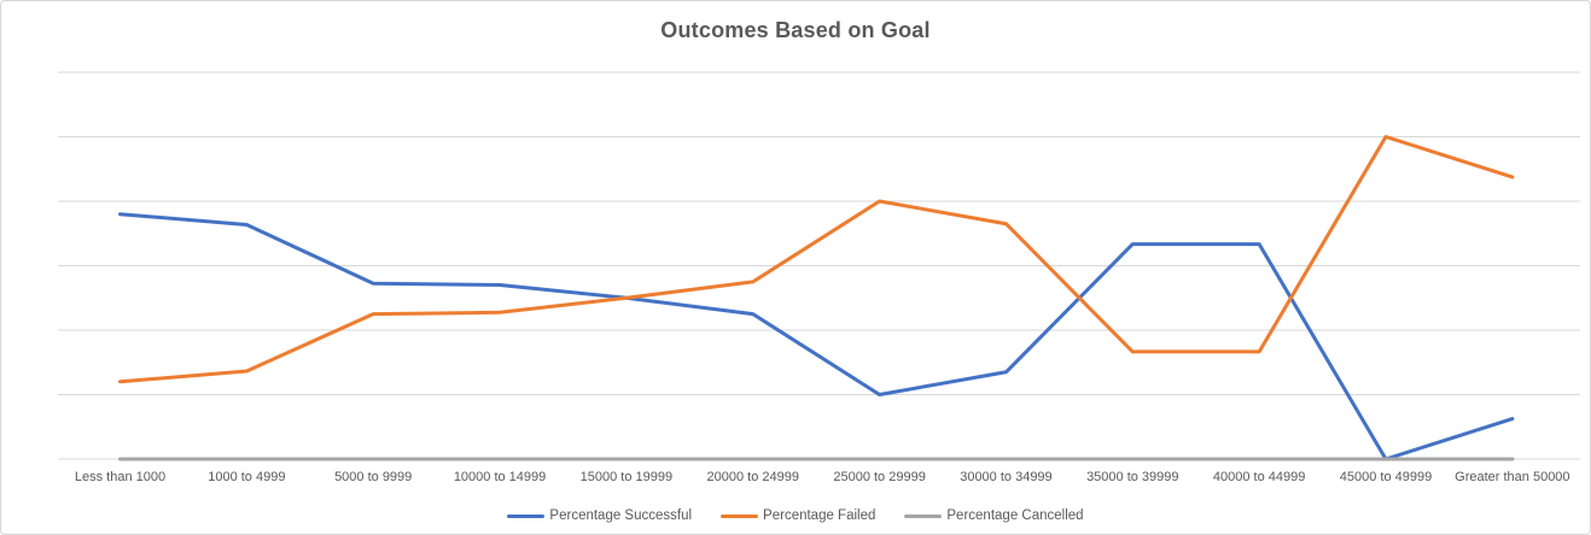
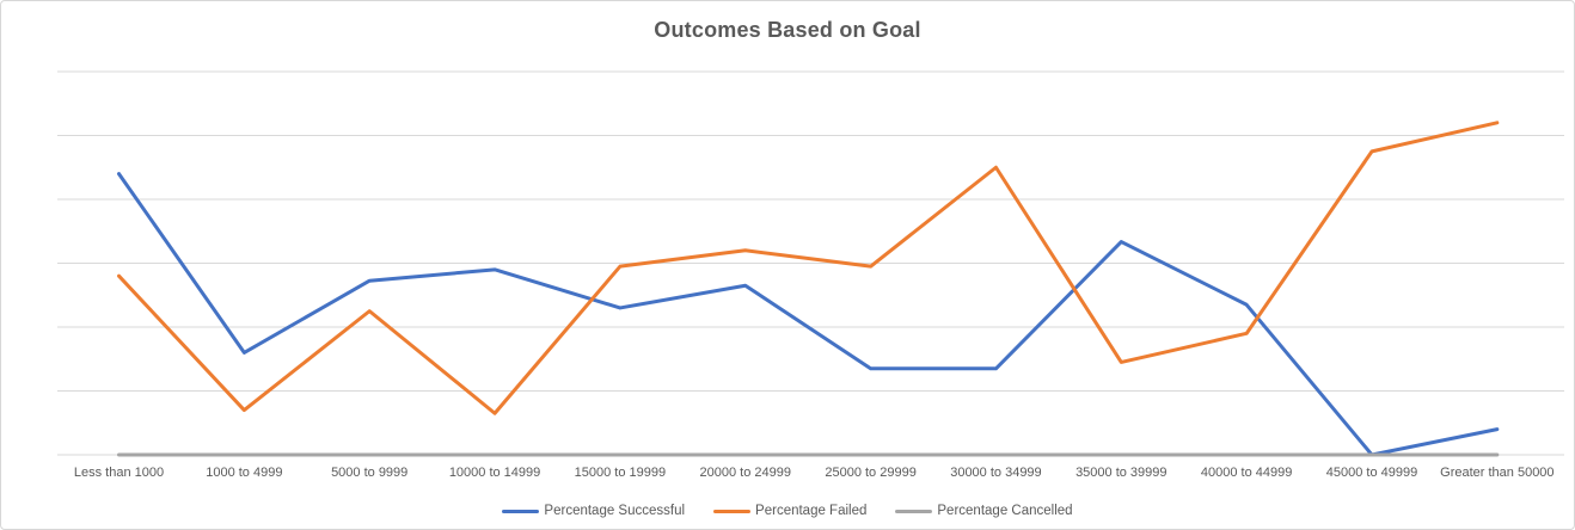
Percentage Successful/Less than 1000: 76% -> 88%
Percentage Failed/Less than 1000: 24% -> 56%
Percentage Successful/1000 to 4999: 73% -> 32%
Percentage Failed/1000 to 4999: 27% -> 14%
Percentage Successful/10000 to 14999: 54% -> 58%
Percentage Failed/10000 to 14999: 46% -> 13%
Percentage Successful/15000 to 19999: 50% -> 46%
Percentage Failed/15000 to 19999: 50% -> 59%
Percentage Successful/20000 to 24999: 45% -> 53%
Percentage Failed/20000 to 24999: 55% -> 64%
Percentage Successful/25000 to 29999: 20% -> 27%
Percentage Failed/25000 to 29999: 80% -> 59%
Percentage Failed/30000 to 34999: 73% -> 90%
Percentage Failed/35000 to 39999: 33% -> 29%
Percentage Successful/40000 to 44999: 67% -> 47%
Percentage Failed/40000 to 44999: 33% -> 38%
Percentage Failed/45000 to 49999: 100% -> 95%
Percentage Successful/Greater than 50000: 12% -> 8%
Percentage Failed/Greater than 50000: 88% -> 104%
